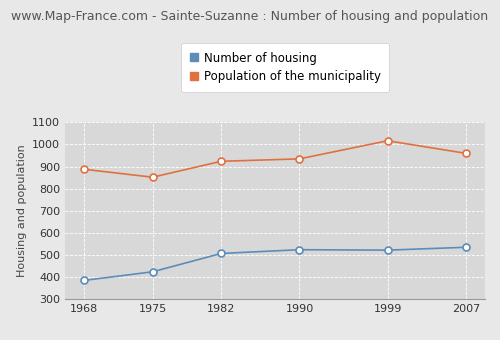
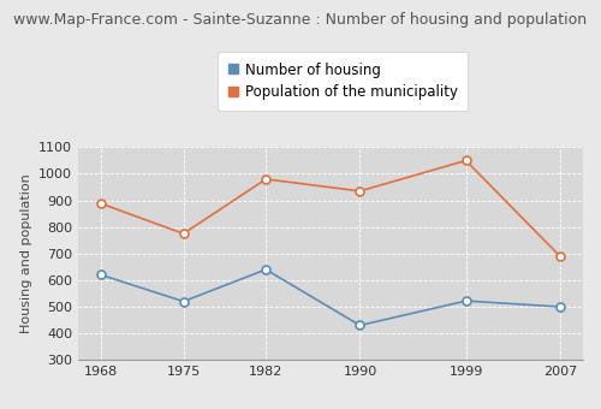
Number of housing/1968: 385 -> 620
Number of housing/1975: 424 -> 520
Population of the municipality/1975: 852 -> 775
Number of housing/1982: 507 -> 640
Population of the municipality/1982: 924 -> 980
Number of housing/1990: 524 -> 430
Population of the municipality/1999: 1017 -> 1050
Number of housing/2007: 535 -> 500
Population of the municipality/2007: 960 -> 690
